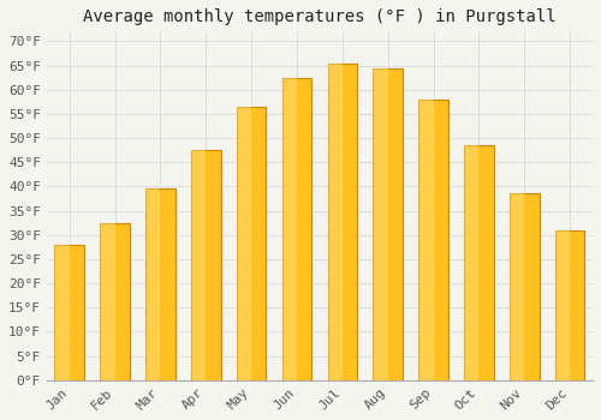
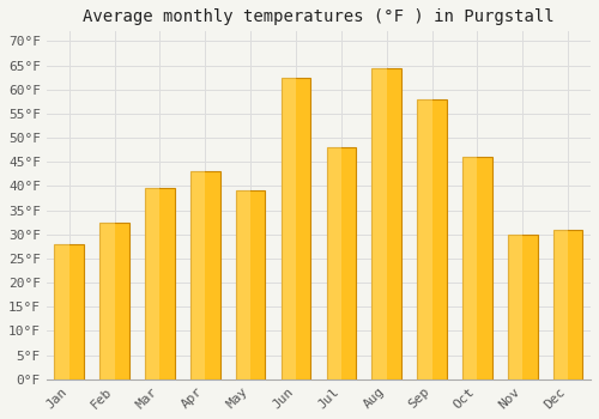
Apr: 47.5°F -> 43.0°F
May: 56.5°F -> 39.0°F
Jul: 65.5°F -> 48.0°F
Oct: 48.5°F -> 46.0°F
Nov: 38.5°F -> 30.0°F
